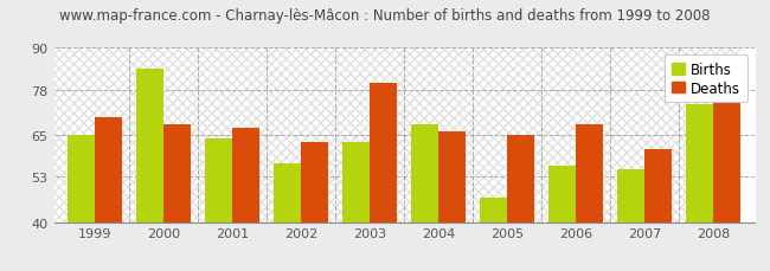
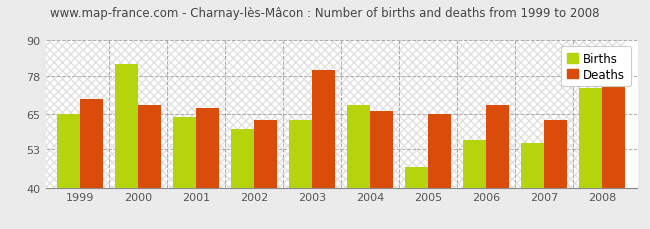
Births/2000: 84 -> 82
Births/2002: 57 -> 60
Deaths/2007: 61 -> 63
